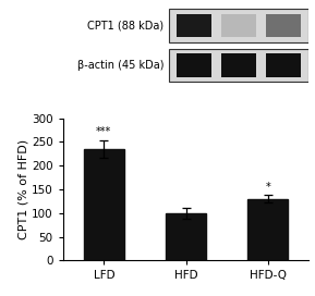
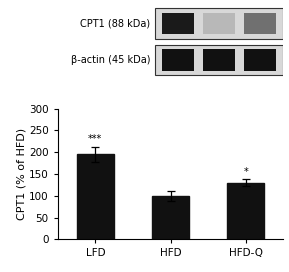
LFD: 235 -> 195
